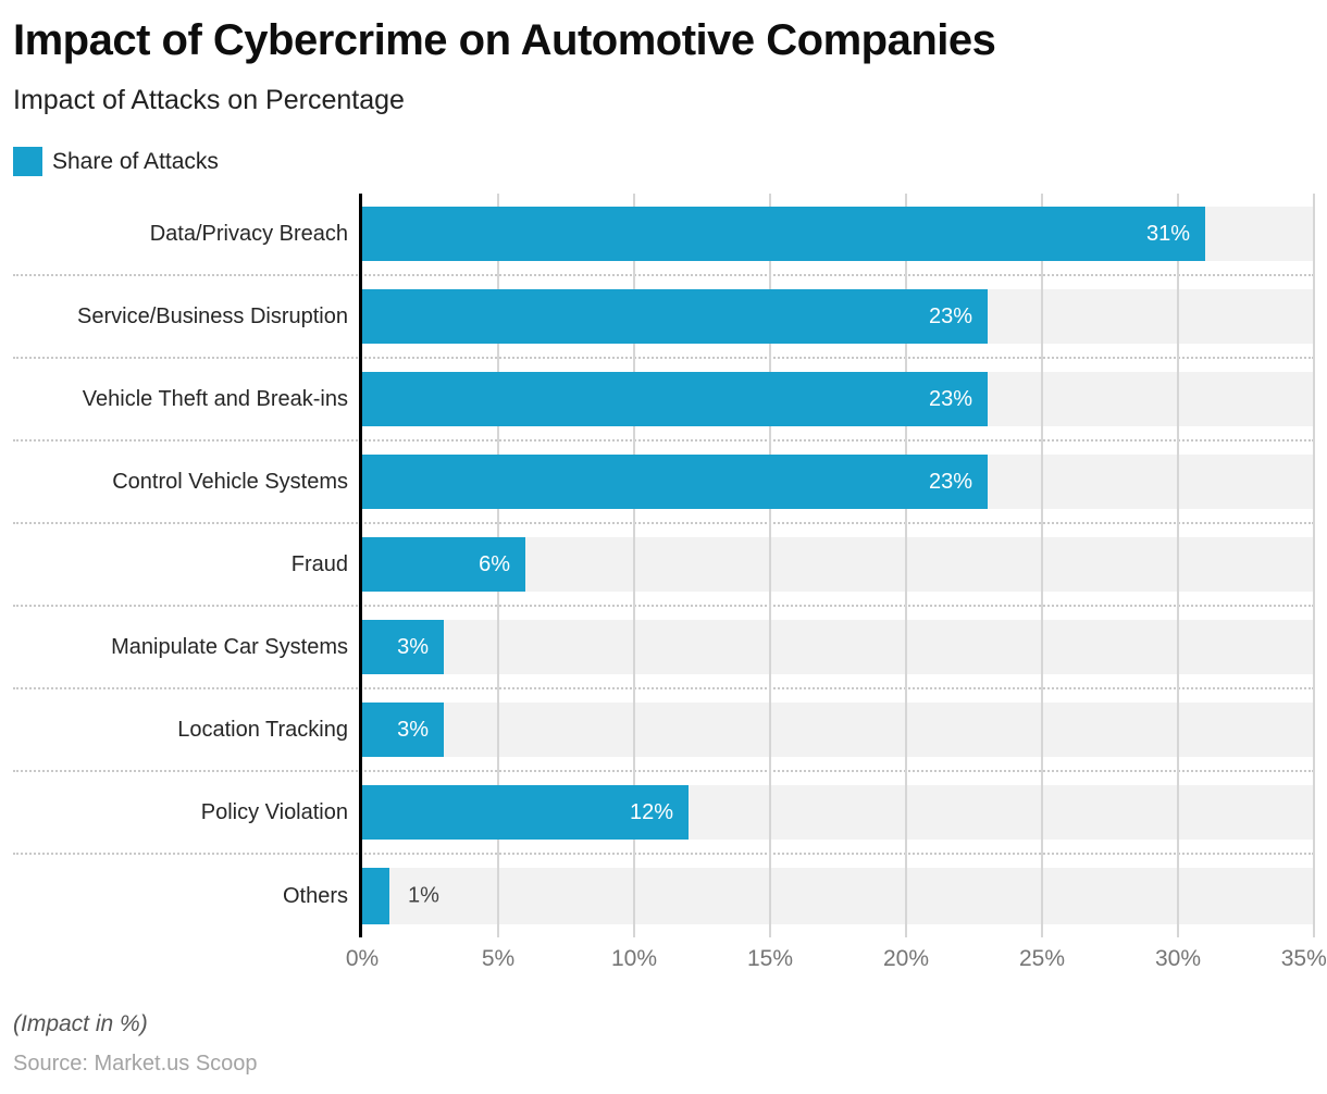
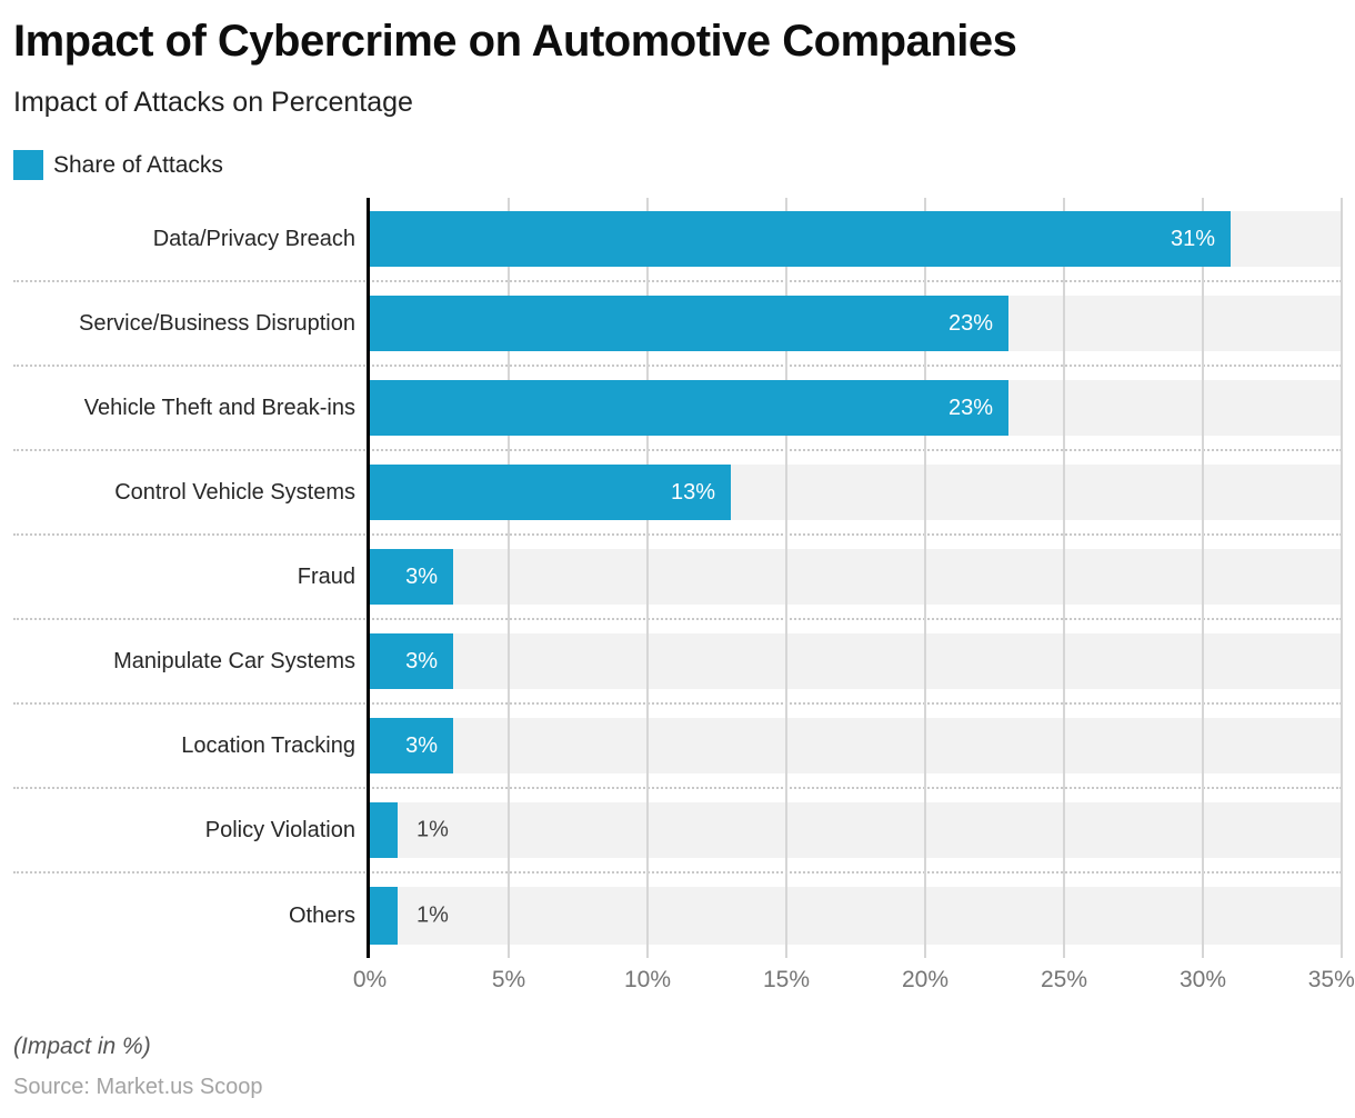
Control Vehicle Systems: 23% -> 13%
Fraud: 6% -> 3%
Policy Violation: 12% -> 1%
